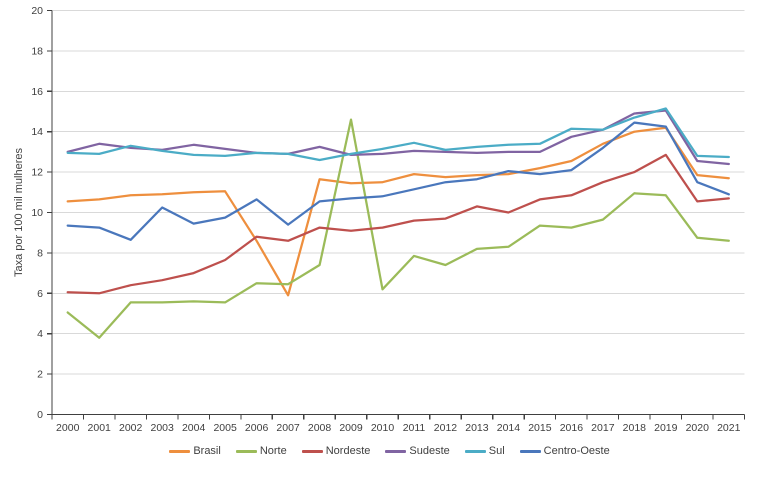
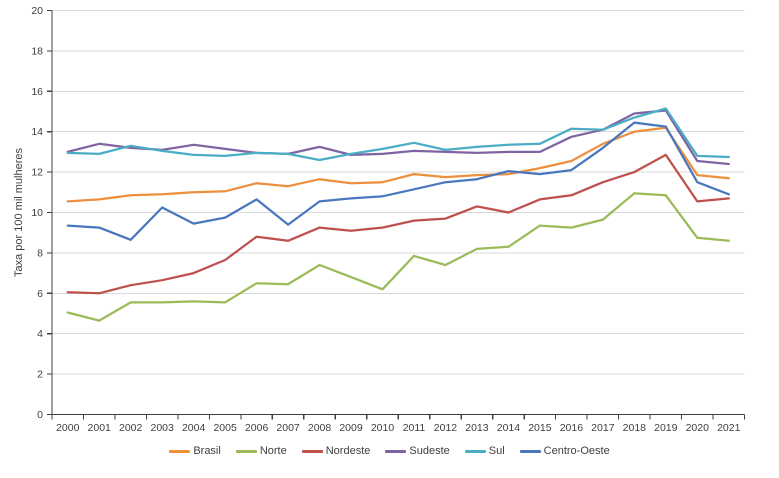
Norte/2001: 3.8 -> 4.7
Brasil/2006: 8.6 -> 11.4
Brasil/2007: 5.9 -> 11.3
Norte/2009: 14.6 -> 6.8
